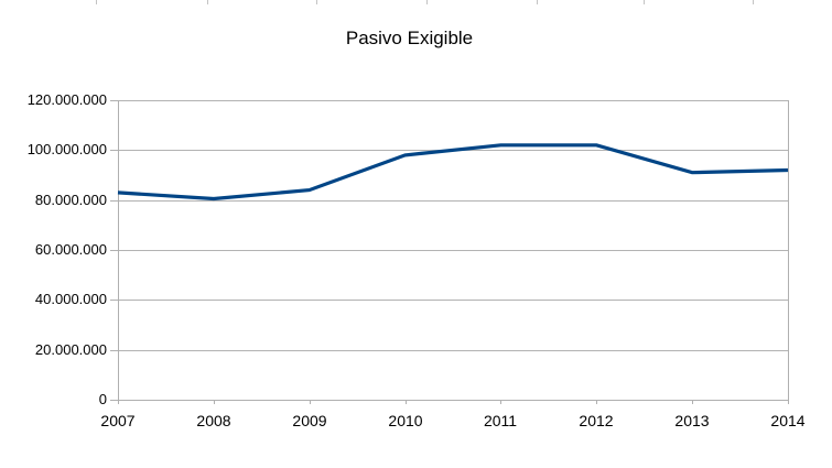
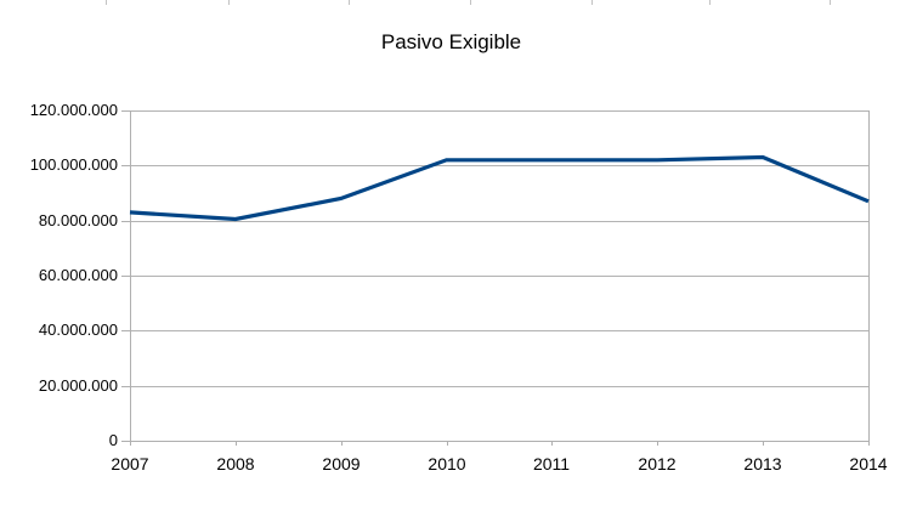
2009: 84000000 -> 88000000
2010: 98000000 -> 102000000
2013: 91000000 -> 103000000
2014: 92000000 -> 87000000
